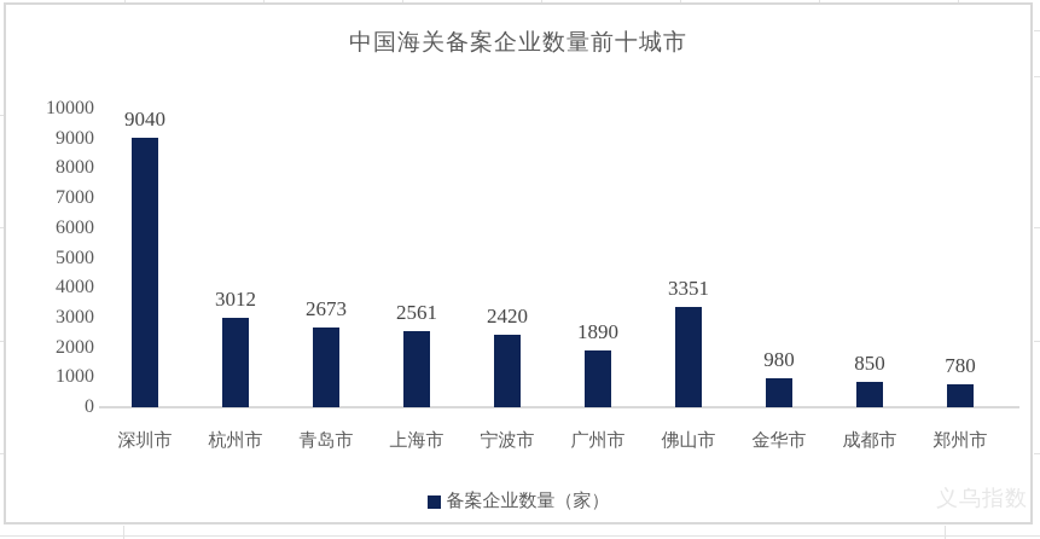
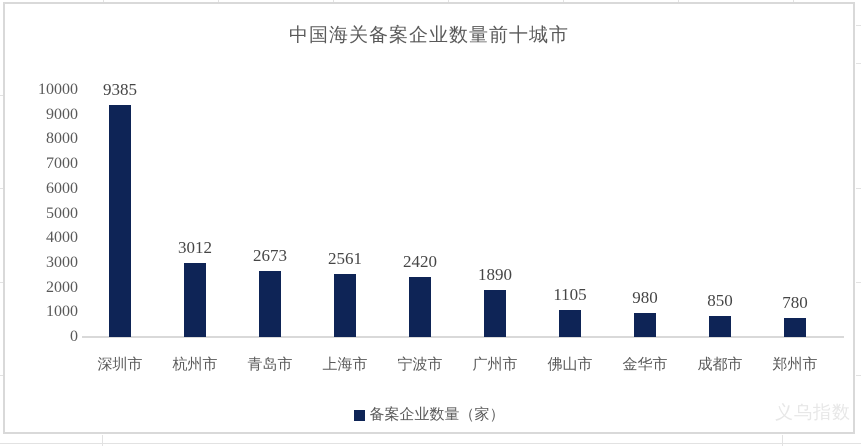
深圳市: 9040 -> 9385
佛山市: 3351 -> 1105
